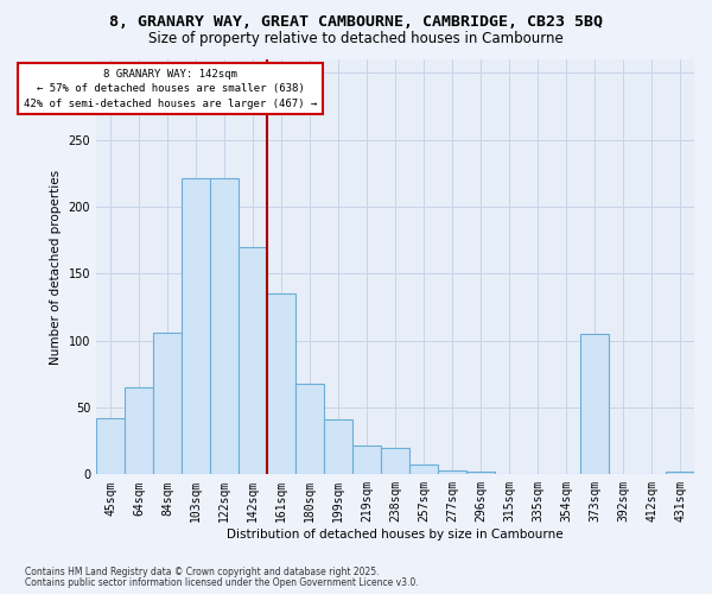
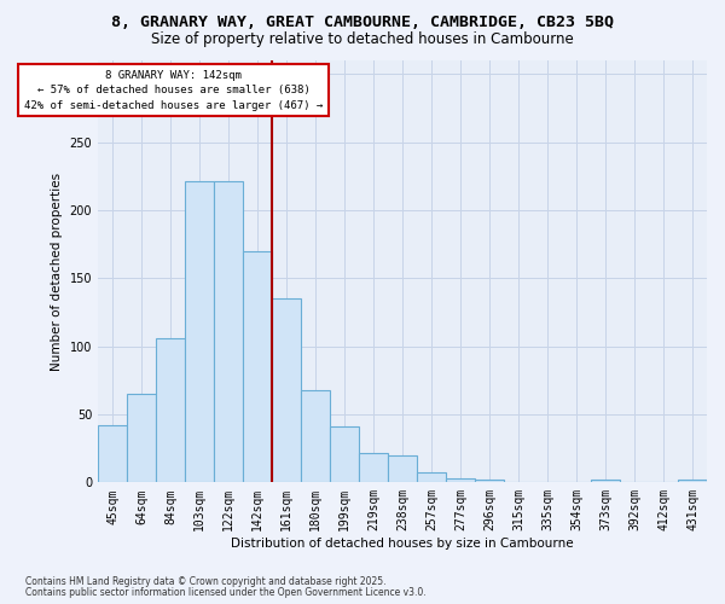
373sqm: 105 -> 2
